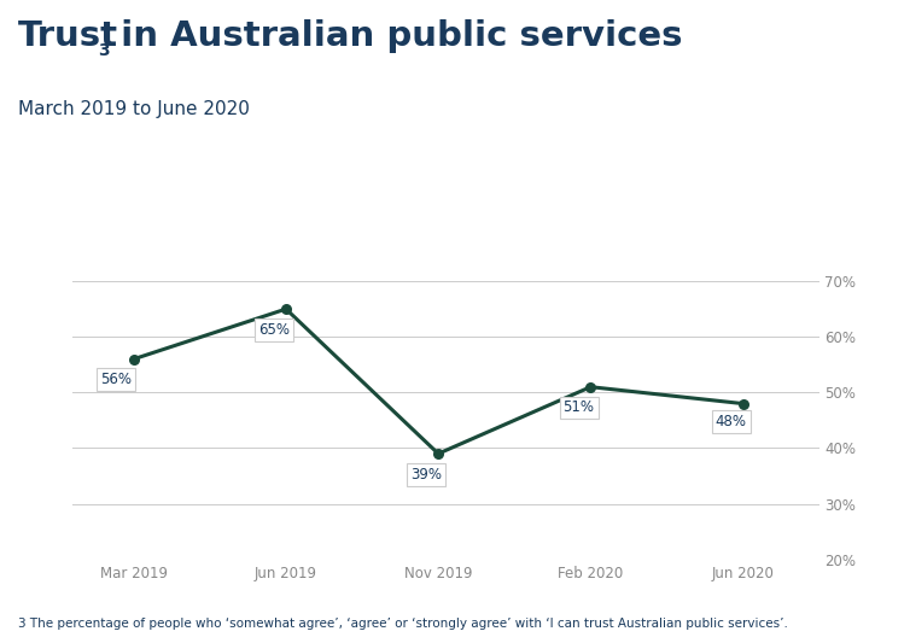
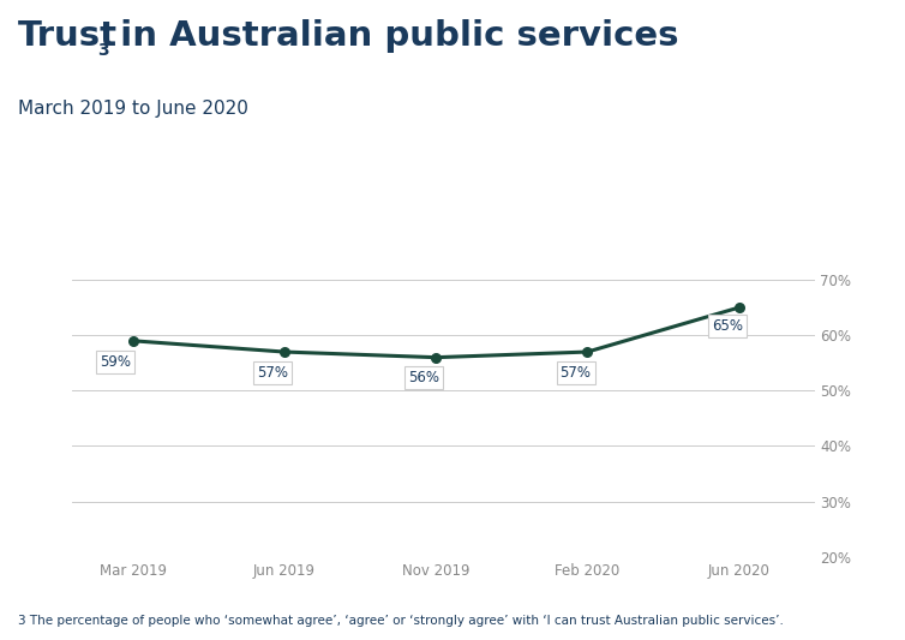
Mar 2019: 56% -> 59%
Jun 2019: 65% -> 57%
Nov 2019: 39% -> 56%
Feb 2020: 51% -> 57%
Jun 2020: 48% -> 65%
